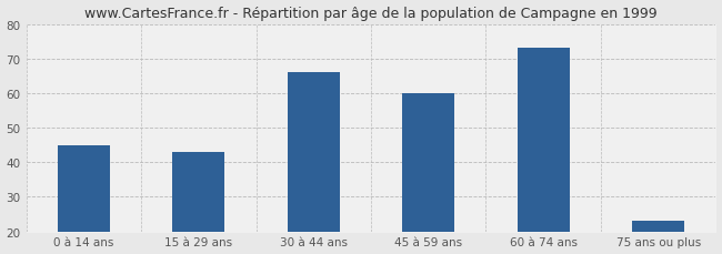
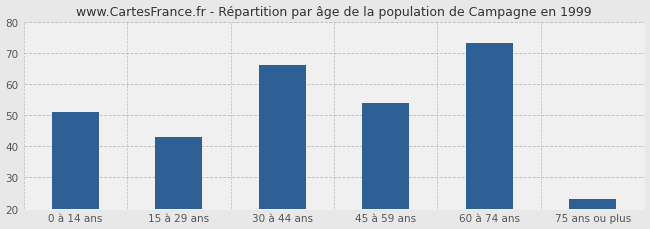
0 à 14 ans: 45 -> 51
45 à 59 ans: 60 -> 54
